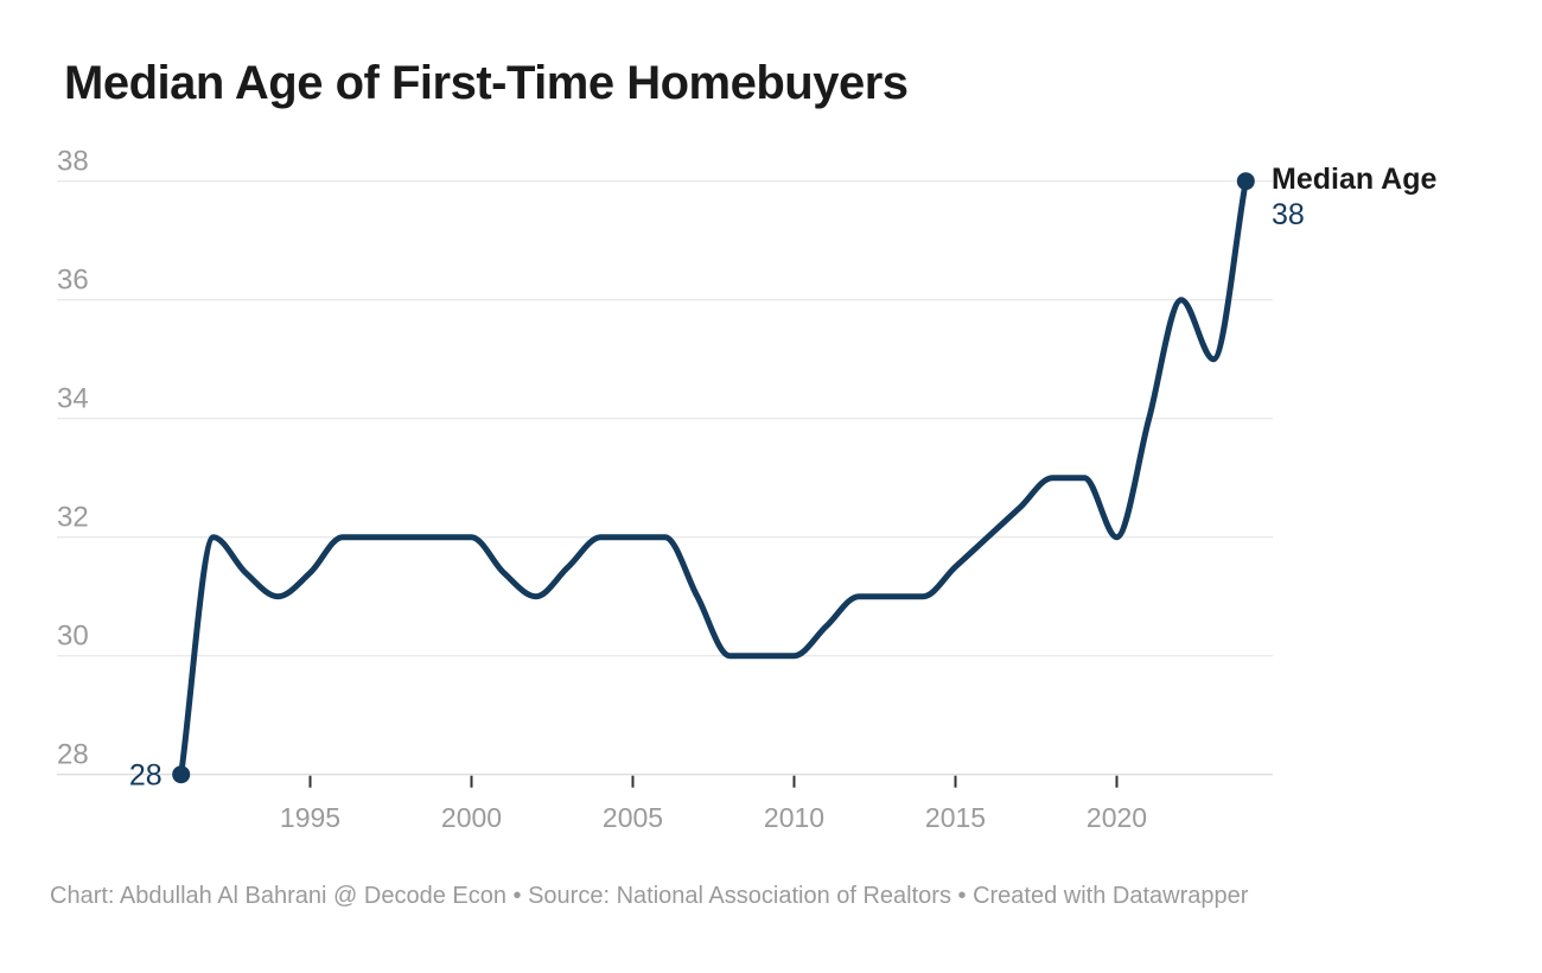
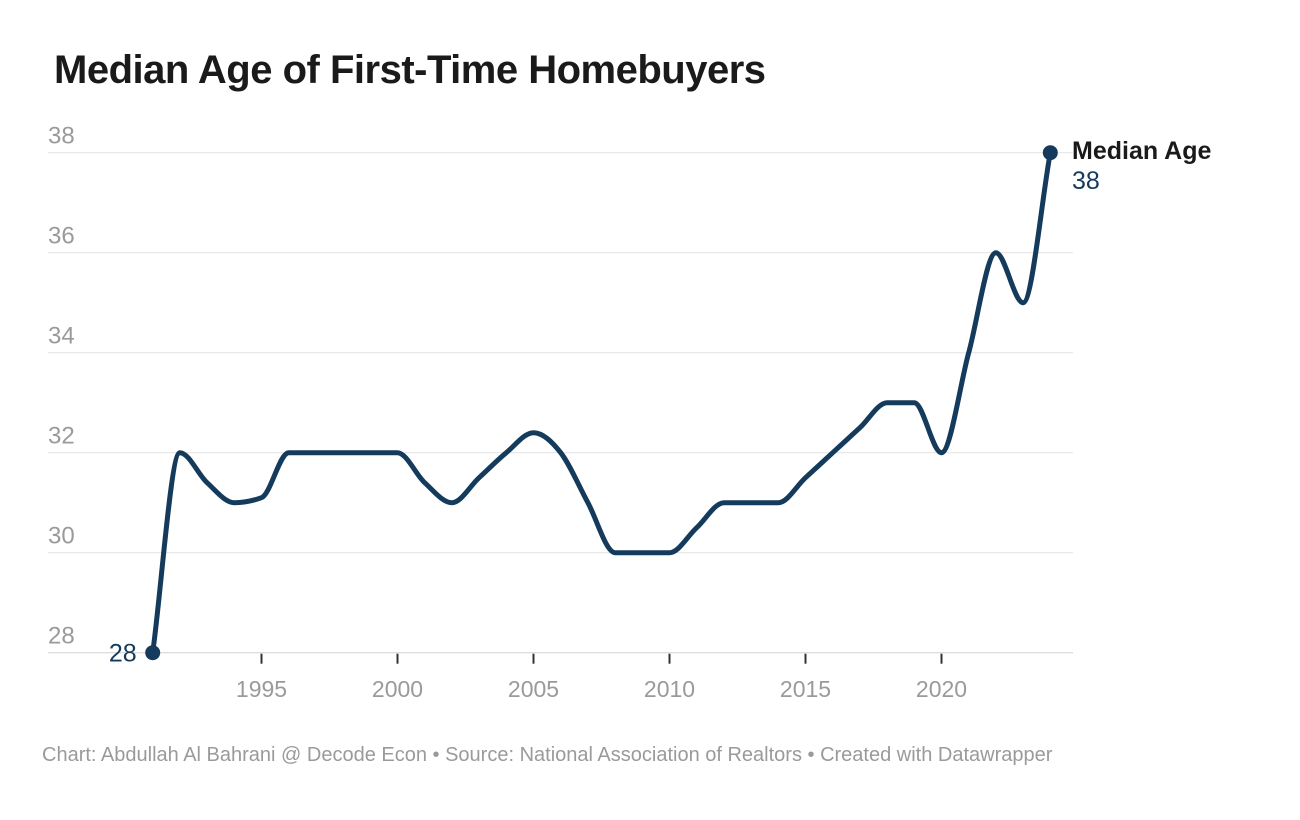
1995: 31.4 -> 31.1
2005: 32.0 -> 32.4
